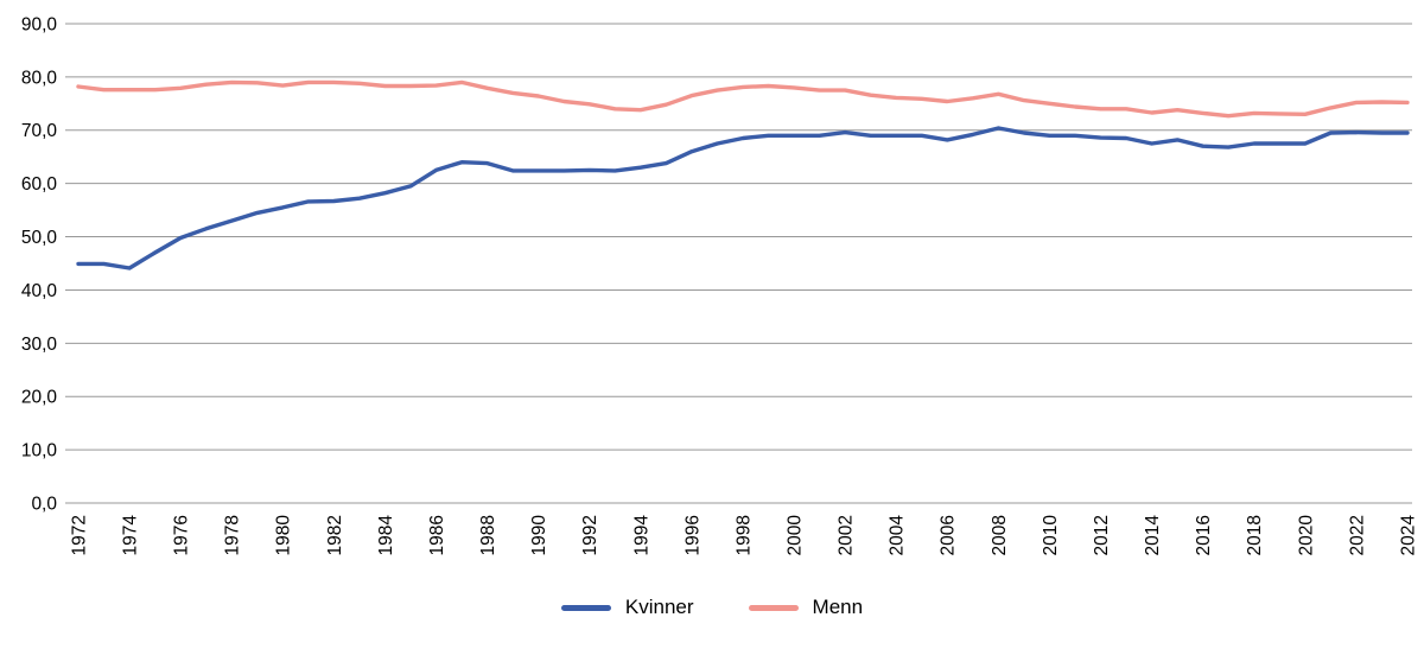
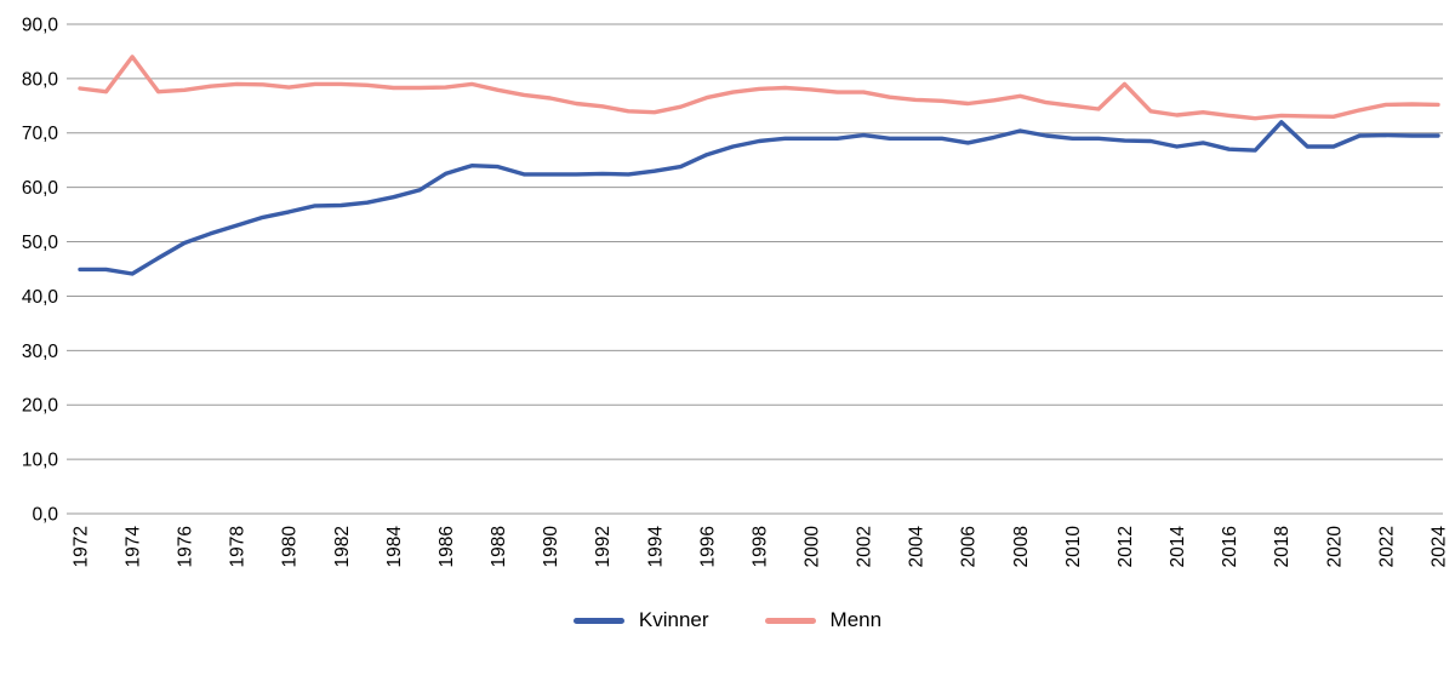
Menn/1974: 78 -> 84
Menn/2012: 74 -> 79
Kvinner/2018: 68 -> 72
